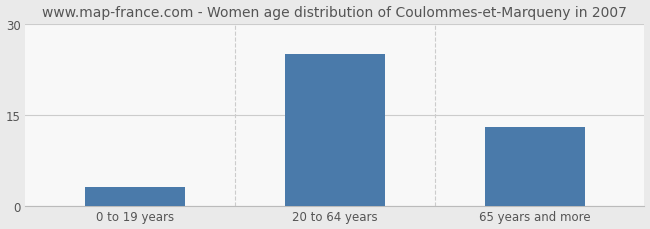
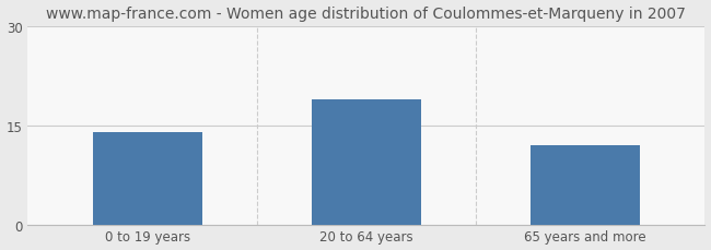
0 to 19 years: 3 -> 14
20 to 64 years: 25 -> 19
65 years and more: 13 -> 12
